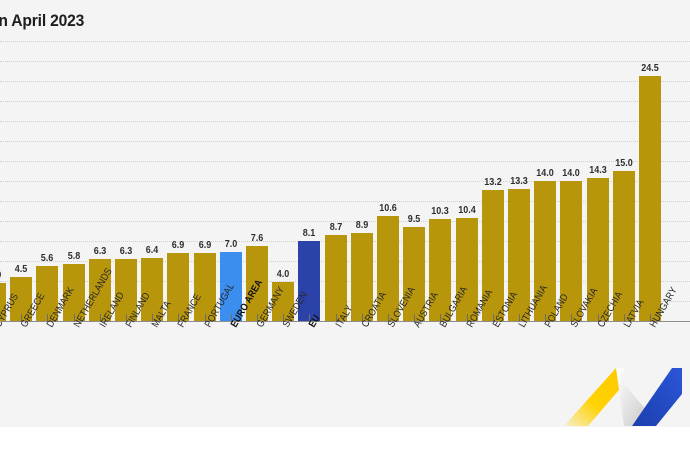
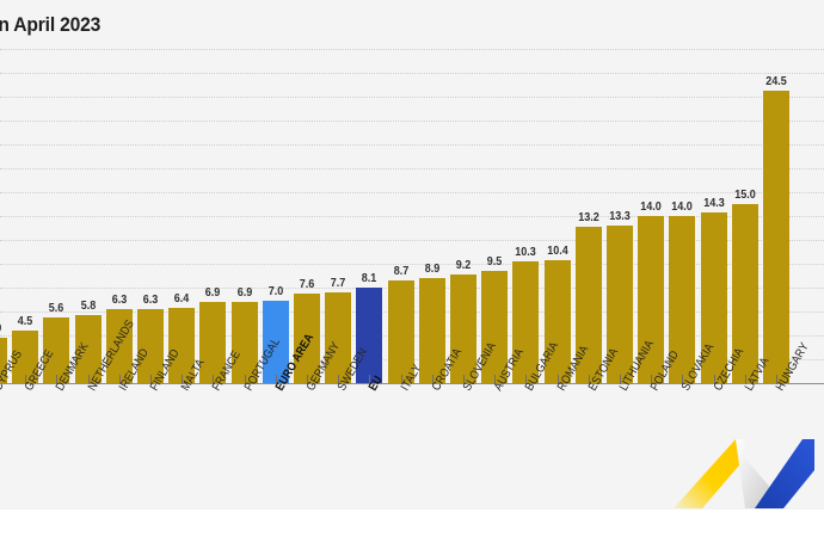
SWEDEN: 4.0 -> 7.7
SLOVENIA: 10.6 -> 9.2
